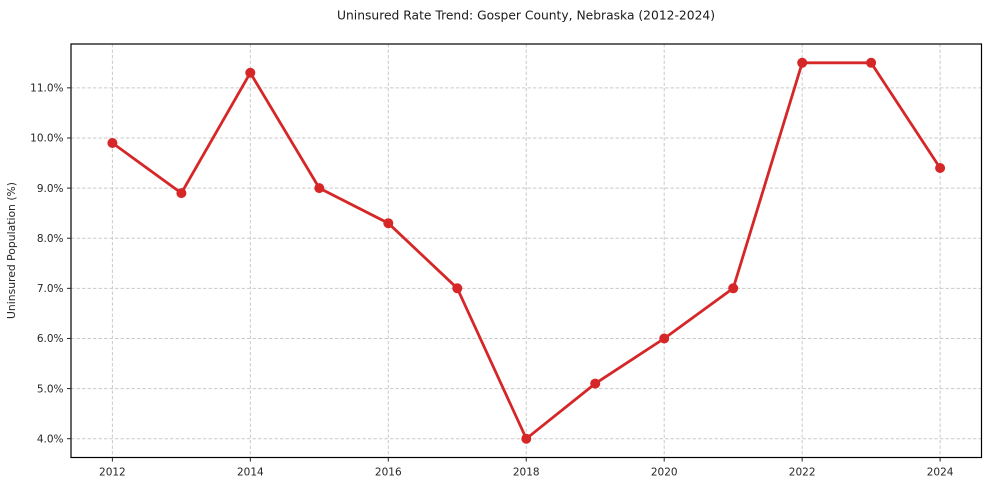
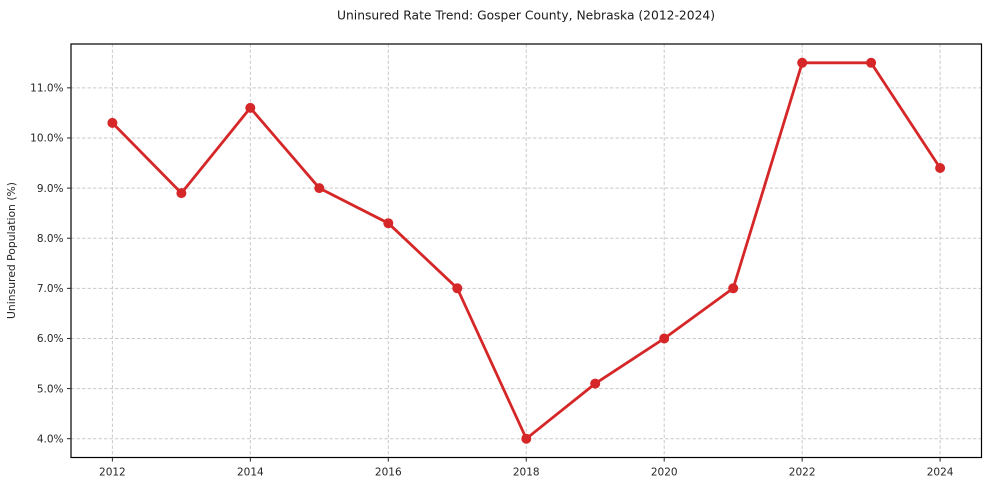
2012: 9.9% -> 10.3%
2014: 11.3% -> 10.6%
